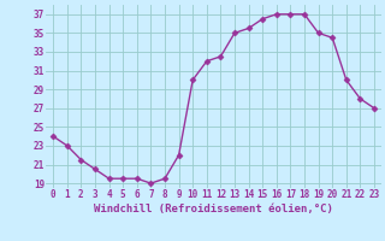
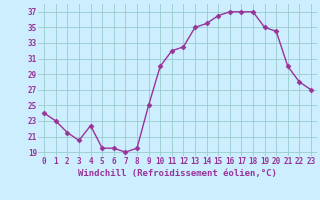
4: 19.5 -> 22.4
9: 22.0 -> 25.0
